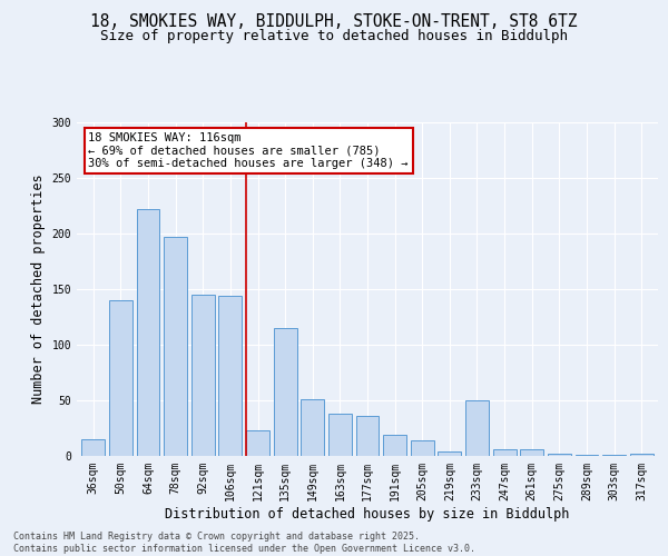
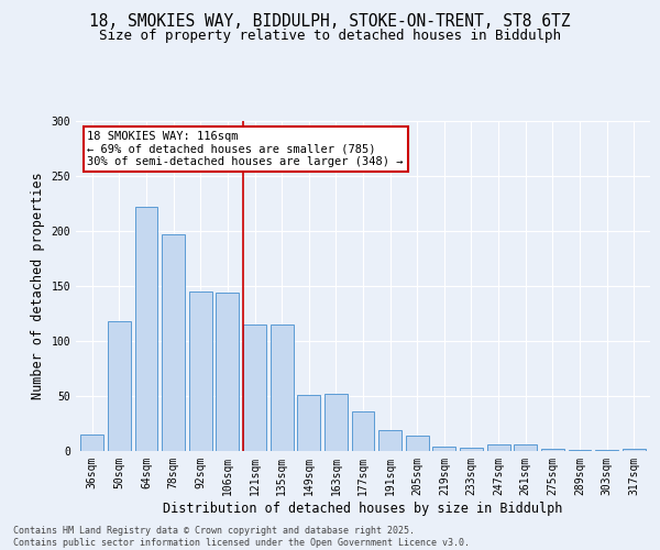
50sqm: 140 -> 118
121sqm: 23 -> 115
163sqm: 38 -> 52
233sqm: 50 -> 3
